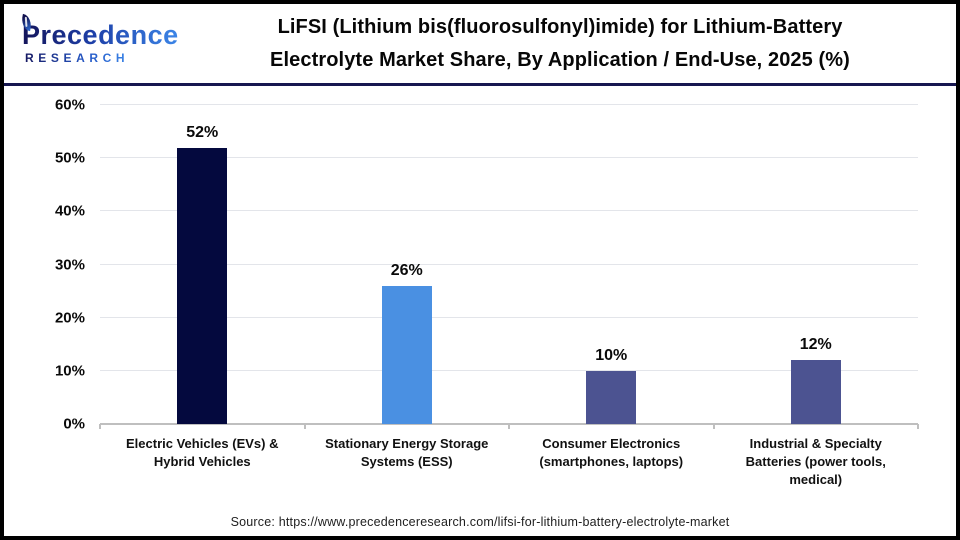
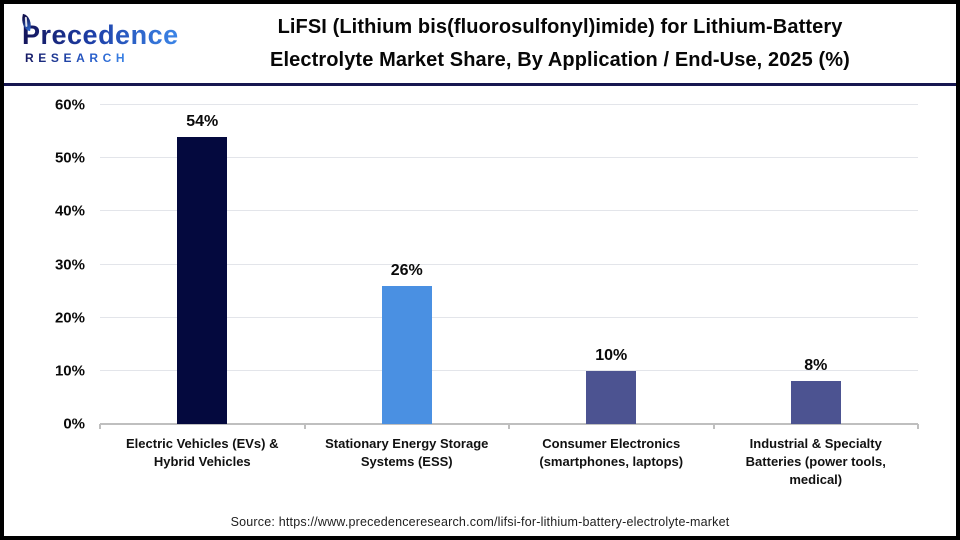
Electric Vehicles (EVs) & Hybrid Vehicles: 52% -> 54%
Industrial & Specialty Batteries (power tools, medical): 12% -> 8%
